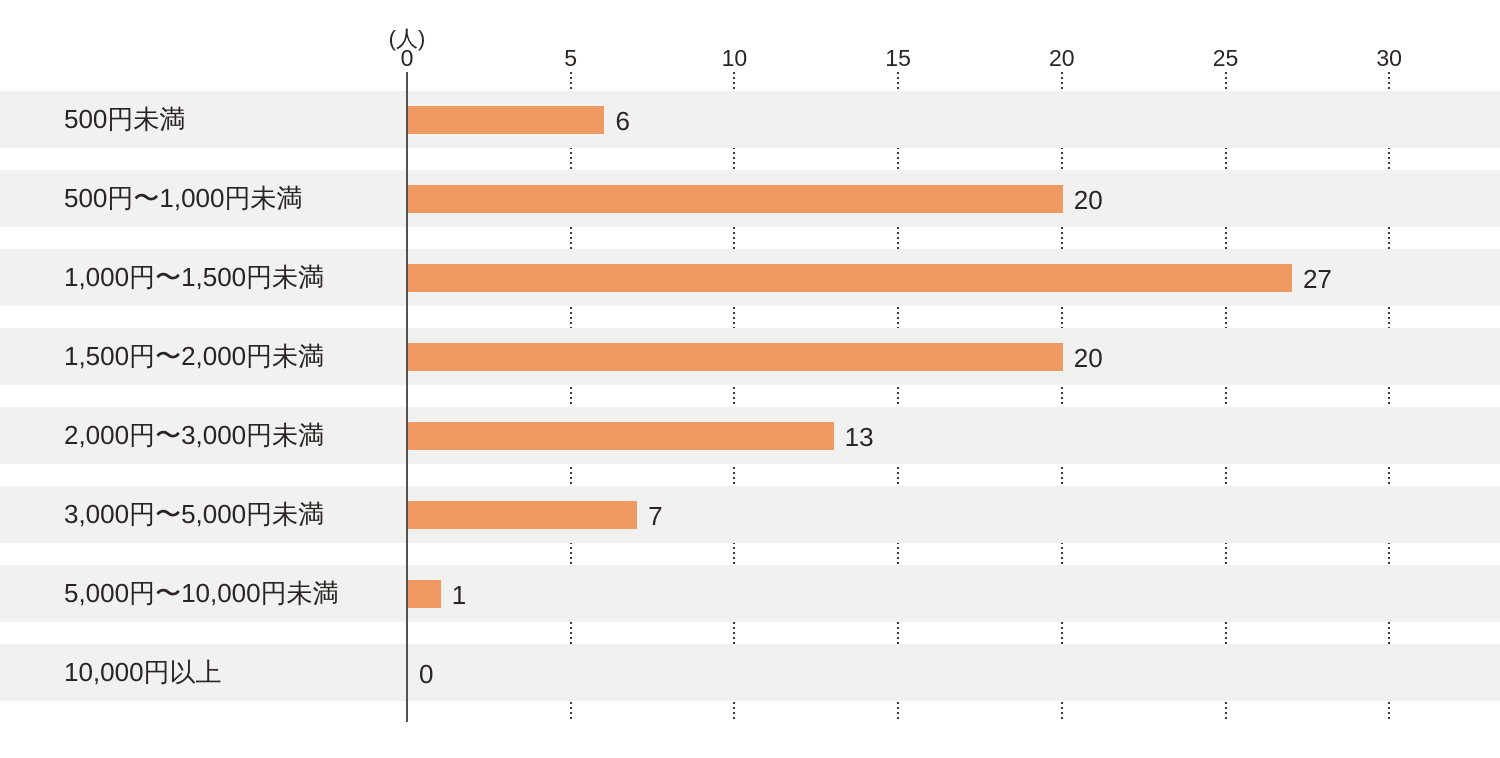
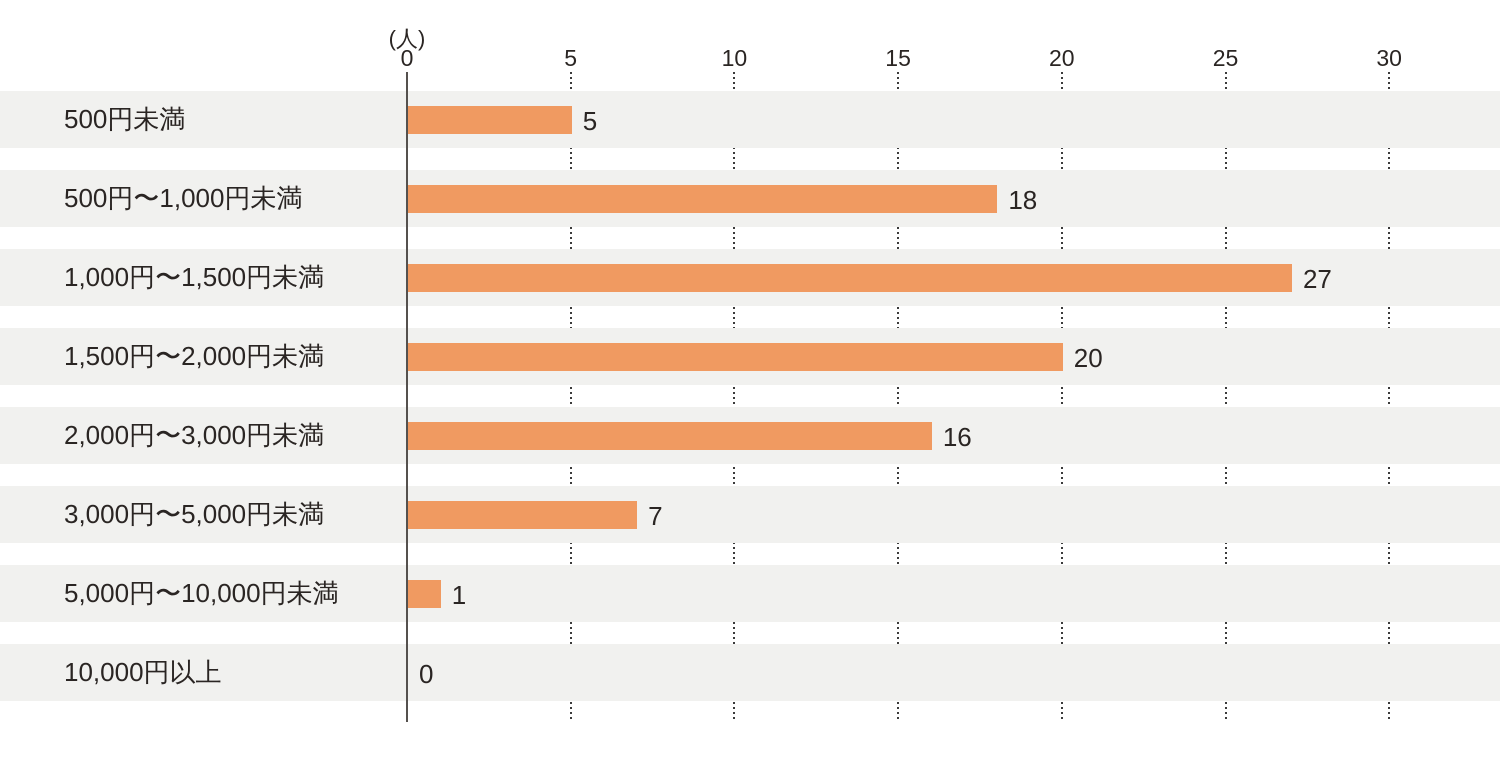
500円未満: 6 -> 5
500円〜1,000円未満: 20 -> 18
2,000円〜3,000円未満: 13 -> 16
